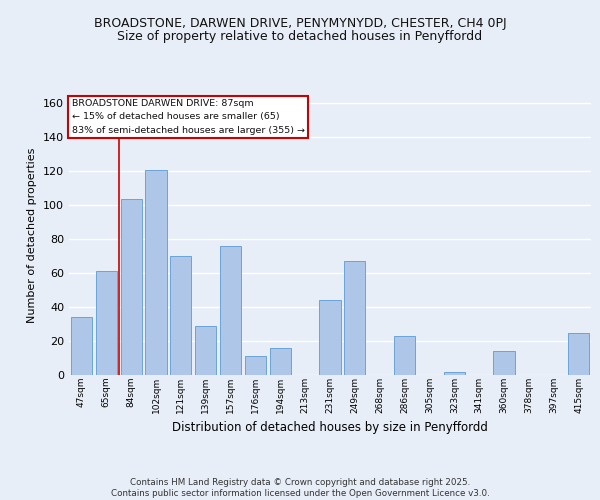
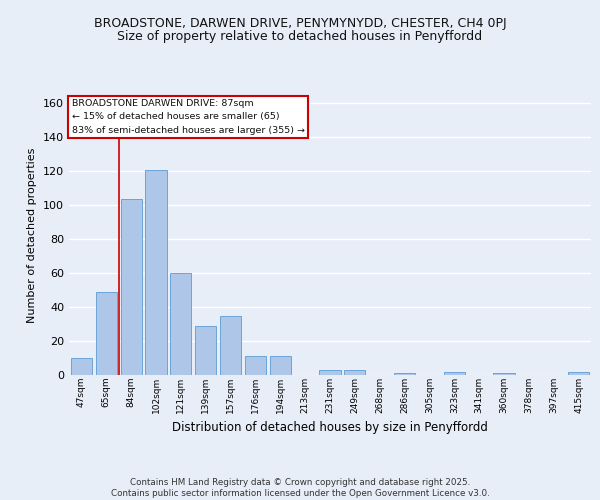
47sqm: 34 -> 10
65sqm: 61 -> 49
121sqm: 70 -> 60
157sqm: 76 -> 35
194sqm: 16 -> 11
231sqm: 44 -> 3
249sqm: 67 -> 3
286sqm: 23 -> 1
360sqm: 14 -> 1
415sqm: 25 -> 2
